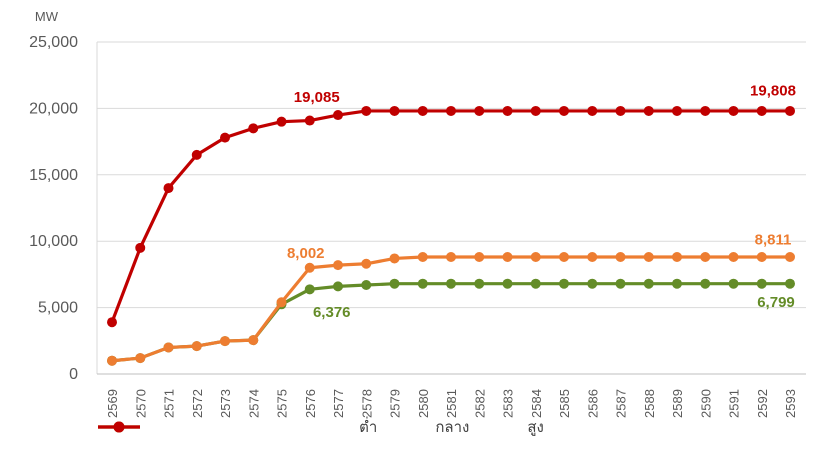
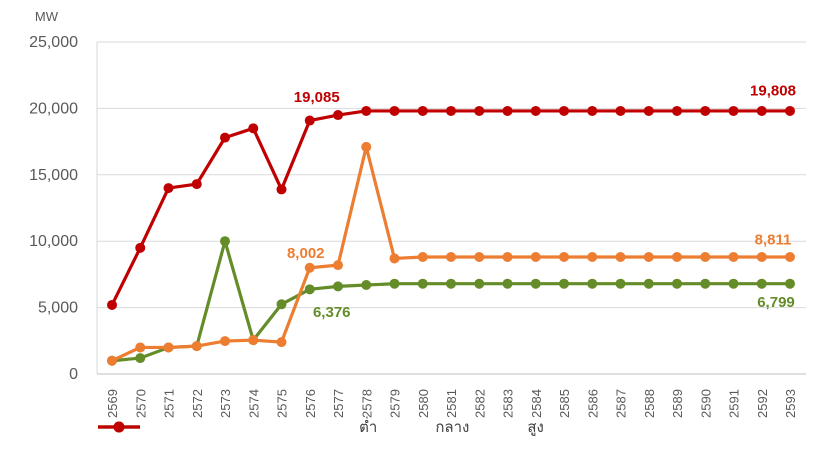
สูง/2569: 3900 -> 5200
กลาง/2570: 1200 -> 2000
สูง/2572: 16500 -> 14300
ต่ำ/2573: 2500 -> 10000
กลาง/2575: 5400 -> 2400
สูง/2575: 19000 -> 13900
กลาง/2578: 8300 -> 17100
